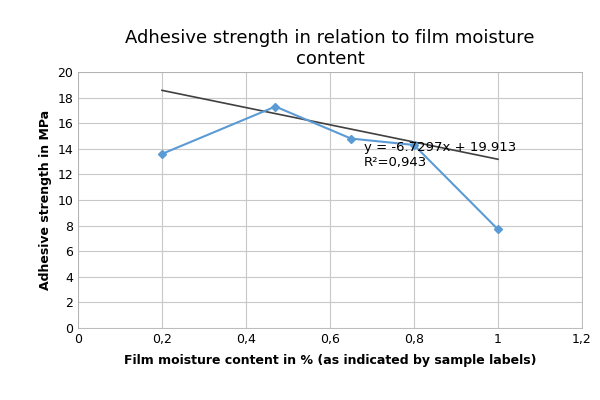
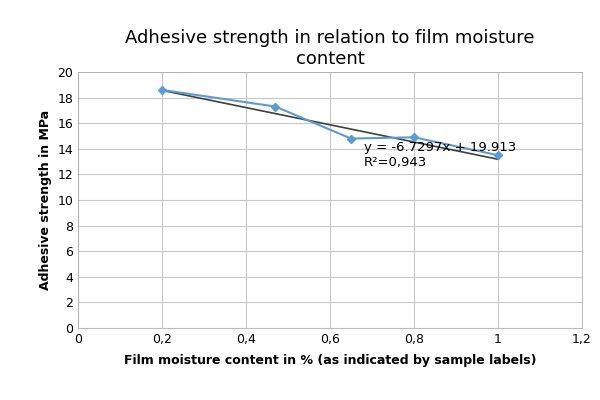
0,2: 13.6 -> 18.6
0,8: 14.3 -> 14.9
1: 7.7 -> 13.5
